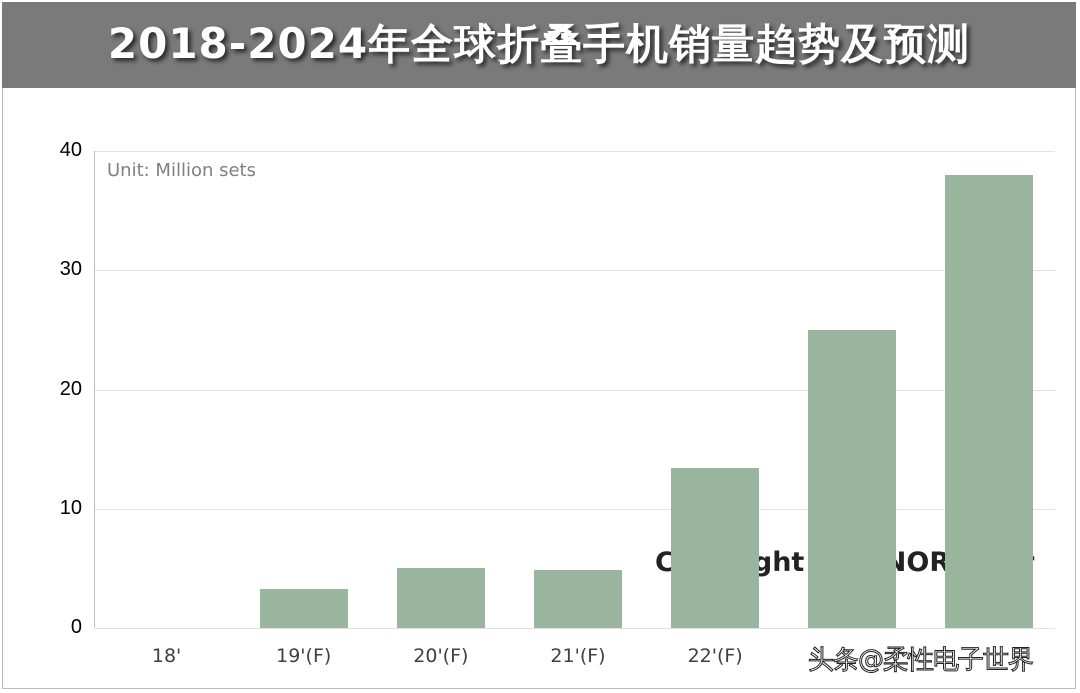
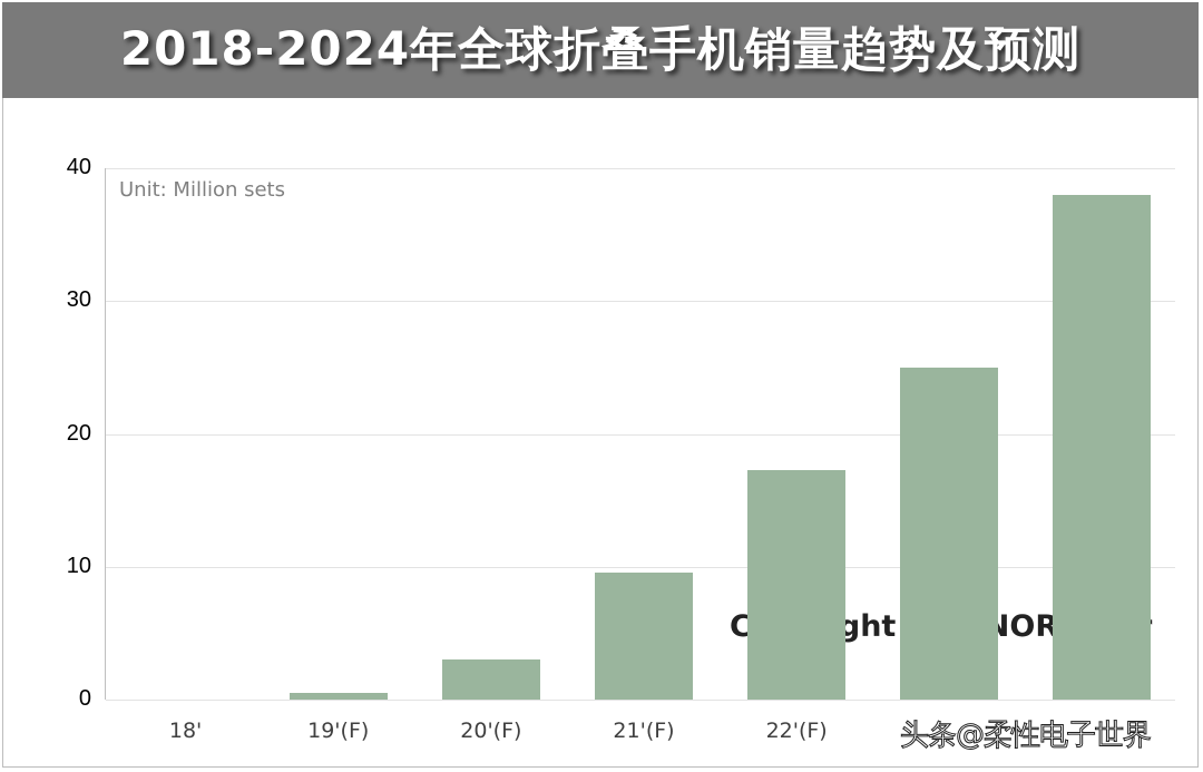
19'(F): 3.3 -> 0.5
20'(F): 5.0 -> 3.0
21'(F): 4.9 -> 9.6
22'(F): 13.4 -> 17.3
